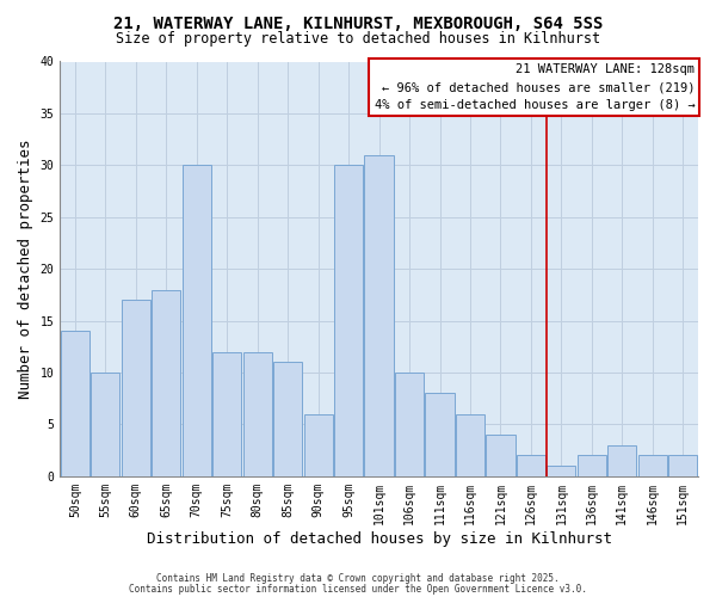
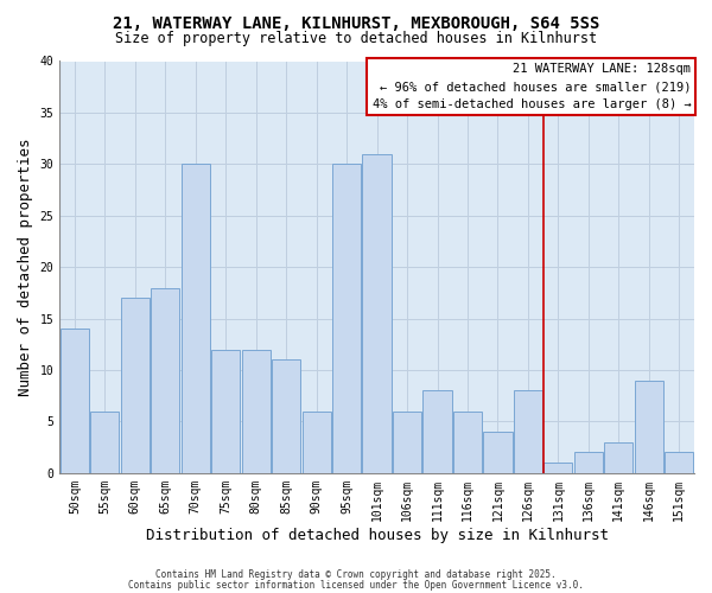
55sqm: 10 -> 6
106sqm: 10 -> 6
126sqm: 2 -> 8
146sqm: 2 -> 9
